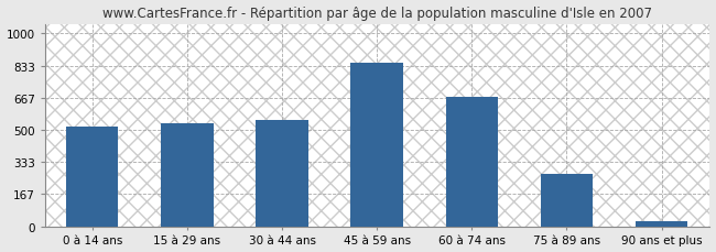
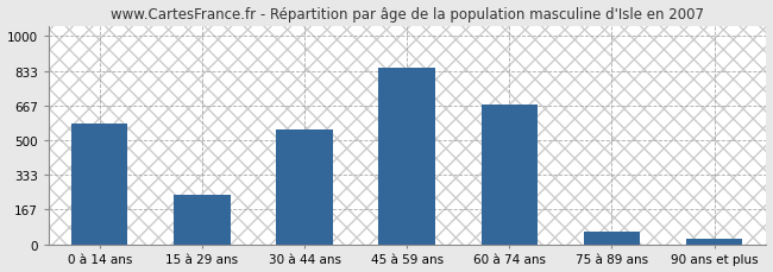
0 à 14 ans: 520 -> 580
15 à 29 ans: 540 -> 240
75 à 89 ans: 270 -> 60
